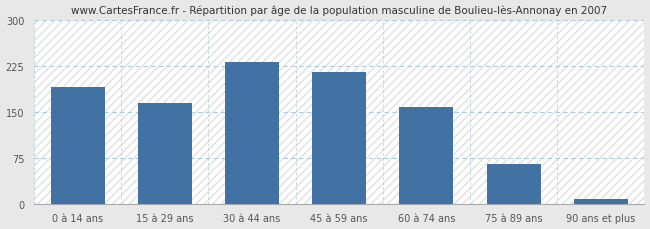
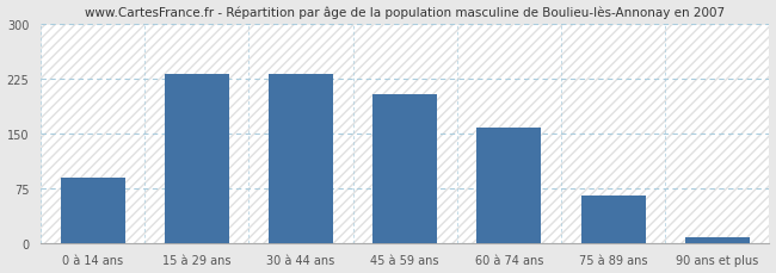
0 à 14 ans: 190 -> 90
15 à 29 ans: 165 -> 232
45 à 59 ans: 215 -> 204
